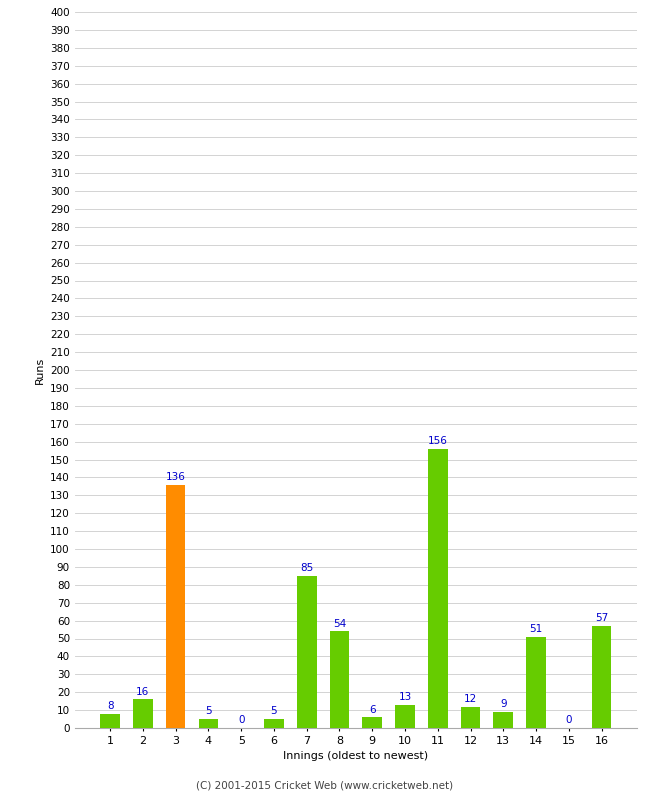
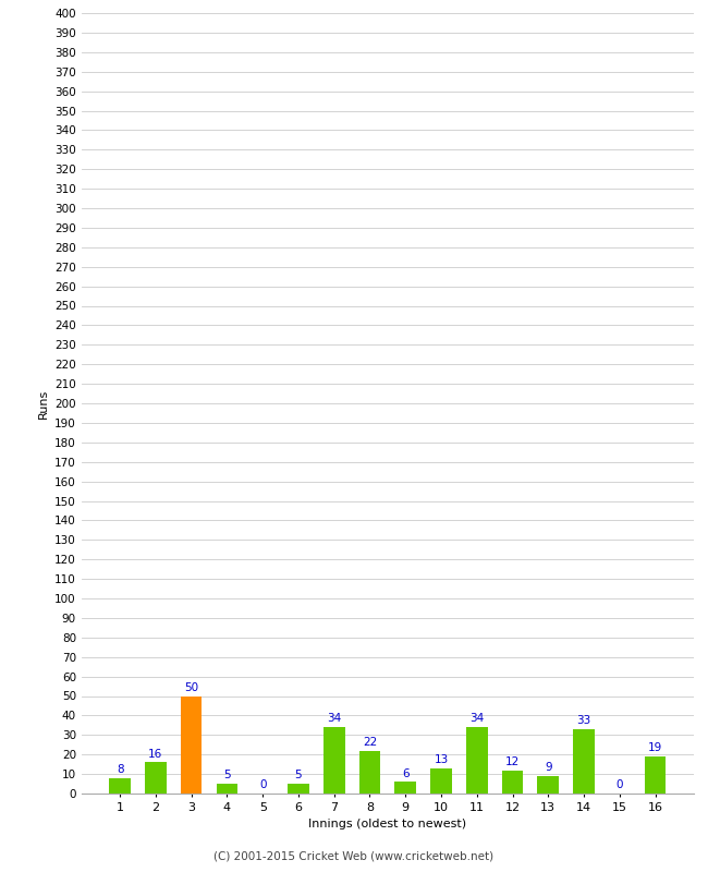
3: 136 -> 50
7: 85 -> 34
8: 54 -> 22
11: 156 -> 34
14: 51 -> 33
16: 57 -> 19
